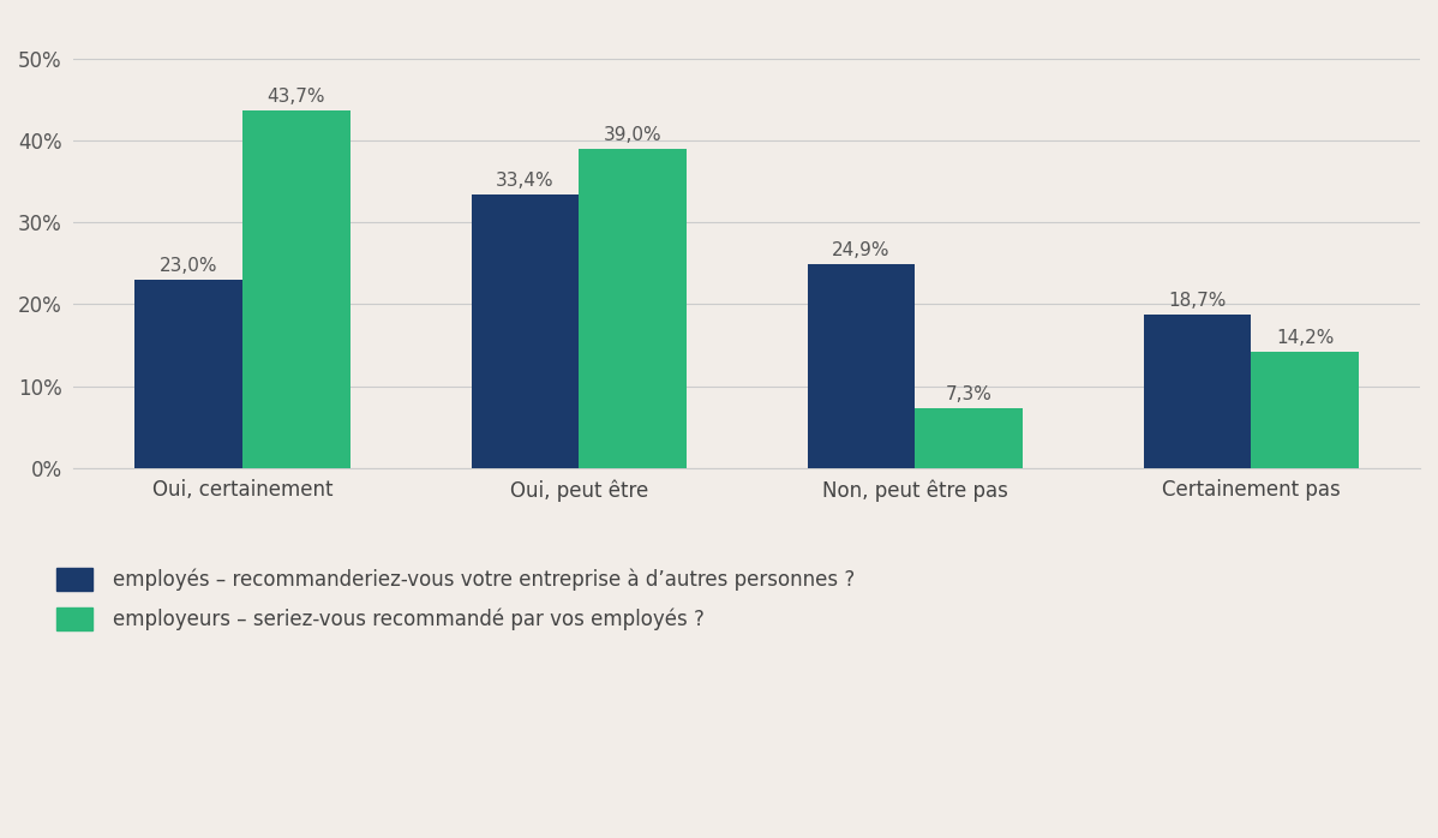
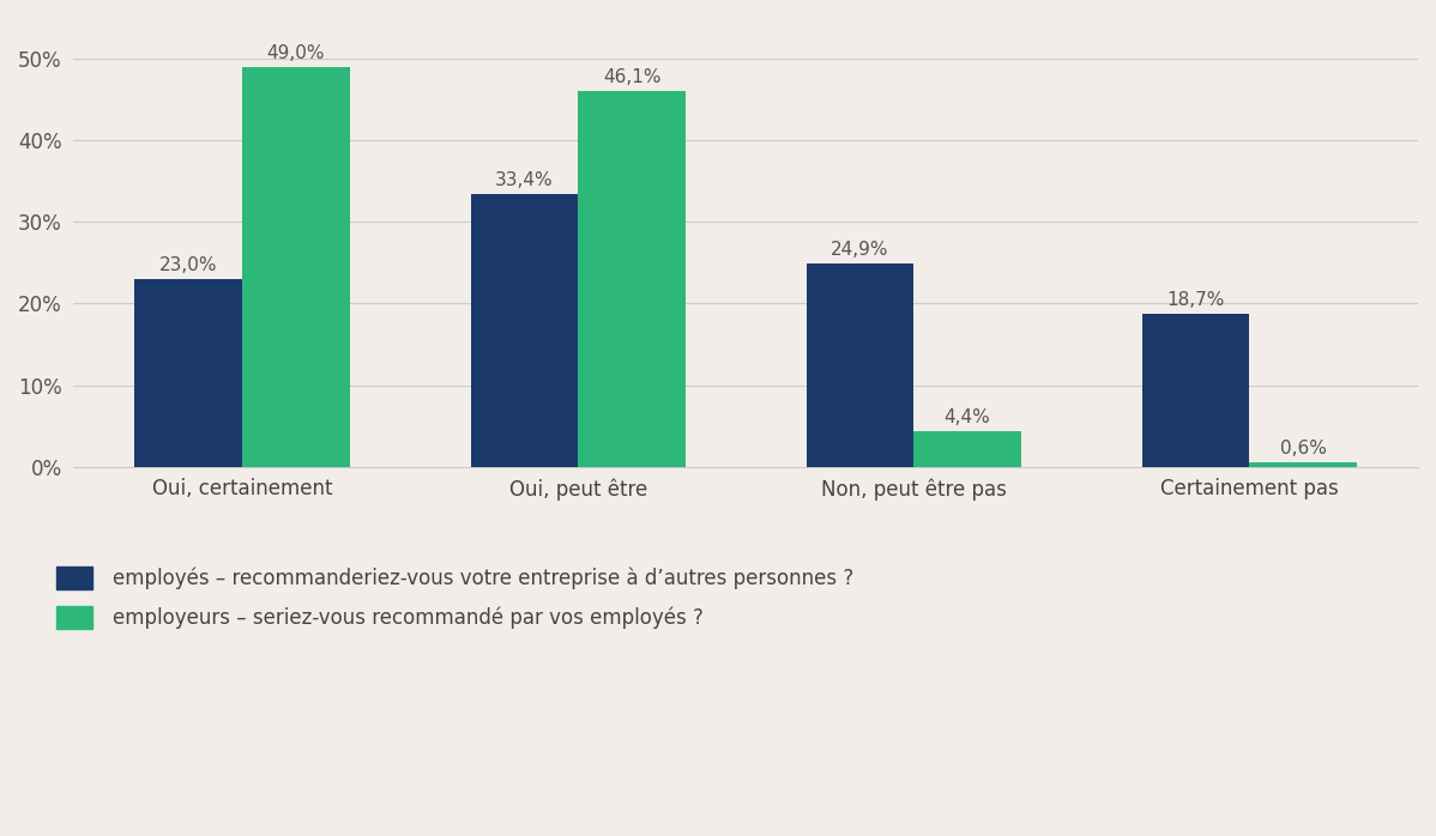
employeurs – seriez-vous recommandé par vos employés ?/Oui, certainement: 43,7% -> 49,0%
employeurs – seriez-vous recommandé par vos employés ?/Oui, peut être: 39,0% -> 46,1%
employeurs – seriez-vous recommandé par vos employés ?/Non, peut être pas: 7,3% -> 4,4%
employeurs – seriez-vous recommandé par vos employés ?/Certainement pas: 14,2% -> 0,6%
